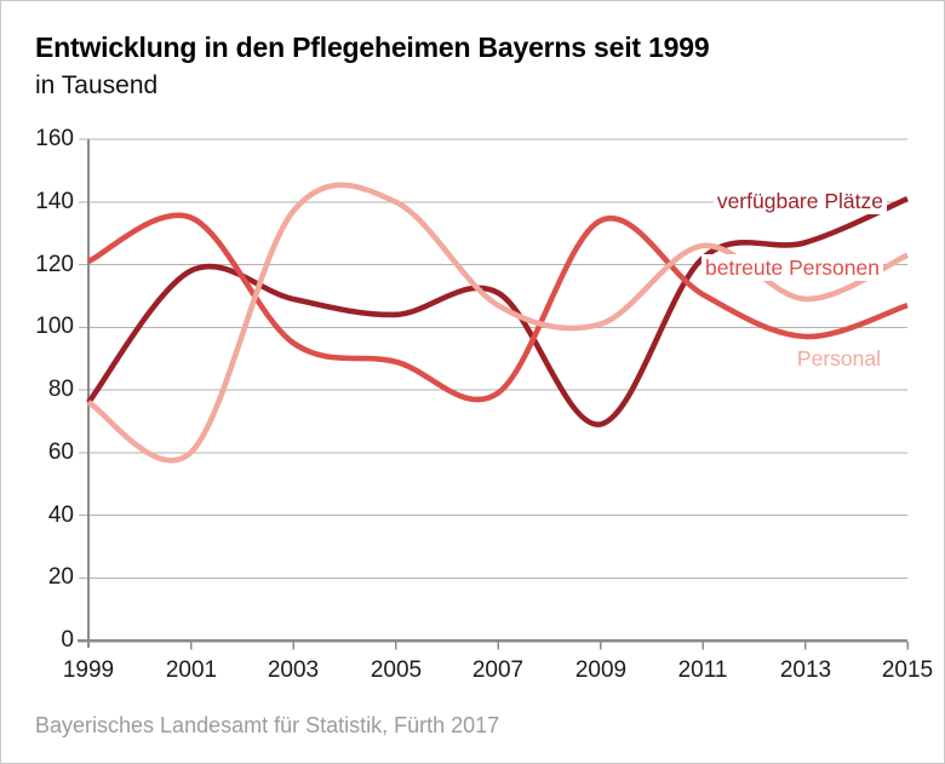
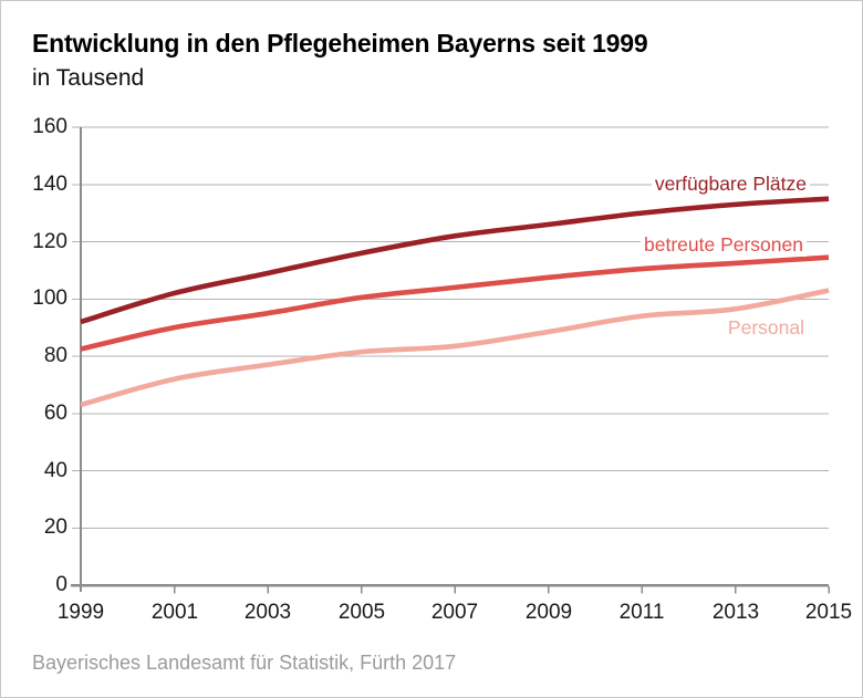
verfügbare Plätze/1999: 76 -> 92
betreute Personen/1999: 121 -> 82
Personal/1999: 76 -> 63
verfügbare Plätze/2001: 118 -> 102
betreute Personen/2001: 135 -> 90
Personal/2001: 60 -> 72
Personal/2003: 137 -> 77
verfügbare Plätze/2005: 104 -> 116
betreute Personen/2005: 89 -> 100
Personal/2005: 140 -> 82
verfügbare Plätze/2007: 111 -> 122
betreute Personen/2007: 79 -> 104
Personal/2007: 107 -> 84
verfügbare Plätze/2009: 69 -> 126
betreute Personen/2009: 134 -> 108
Personal/2009: 101 -> 88
verfügbare Plätze/2011: 122 -> 130
Personal/2011: 126 -> 94
verfügbare Plätze/2013: 127 -> 133
betreute Personen/2013: 97 -> 112
Personal/2013: 109 -> 96
verfügbare Plätze/2015: 141 -> 135
betreute Personen/2015: 107 -> 114
Personal/2015: 123 -> 103
